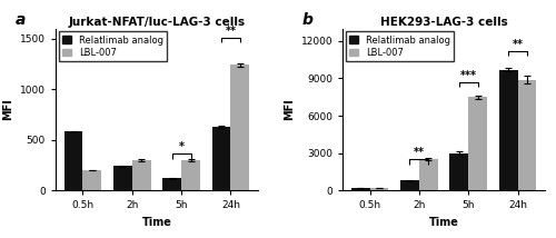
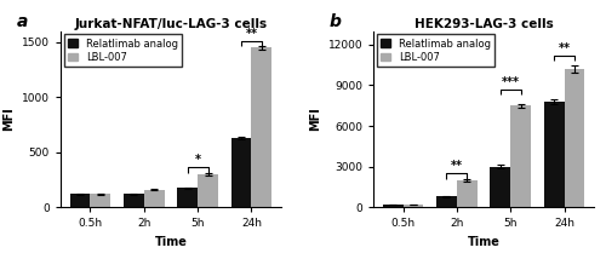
Jurkat-NFAT/luc-LAG-3 cells/Relatlimab analog/0.5h: 580 -> 120
Jurkat-NFAT/luc-LAG-3 cells/LBL-007/0.5h: 200 -> 120
Jurkat-NFAT/luc-LAG-3 cells/Relatlimab analog/2h: 240 -> 120
Jurkat-NFAT/luc-LAG-3 cells/LBL-007/2h: 300 -> 160
Jurkat-NFAT/luc-LAG-3 cells/Relatlimab analog/5h: 120 -> 180
Jurkat-NFAT/luc-LAG-3 cells/LBL-007/24h: 1240 -> 1450
HEK293-LAG-3 cells/LBL-007/2h: 2500 -> 2000
HEK293-LAG-3 cells/Relatlimab analog/24h: 9700 -> 7800
HEK293-LAG-3 cells/LBL-007/24h: 8900 -> 10200
